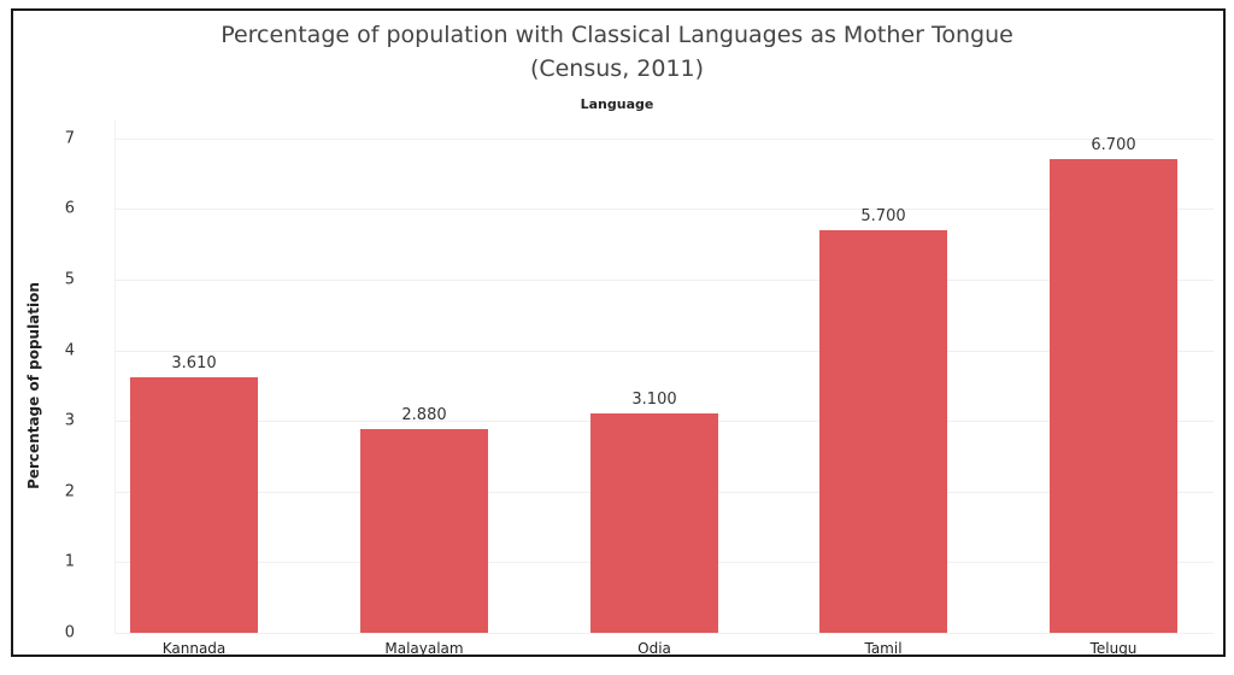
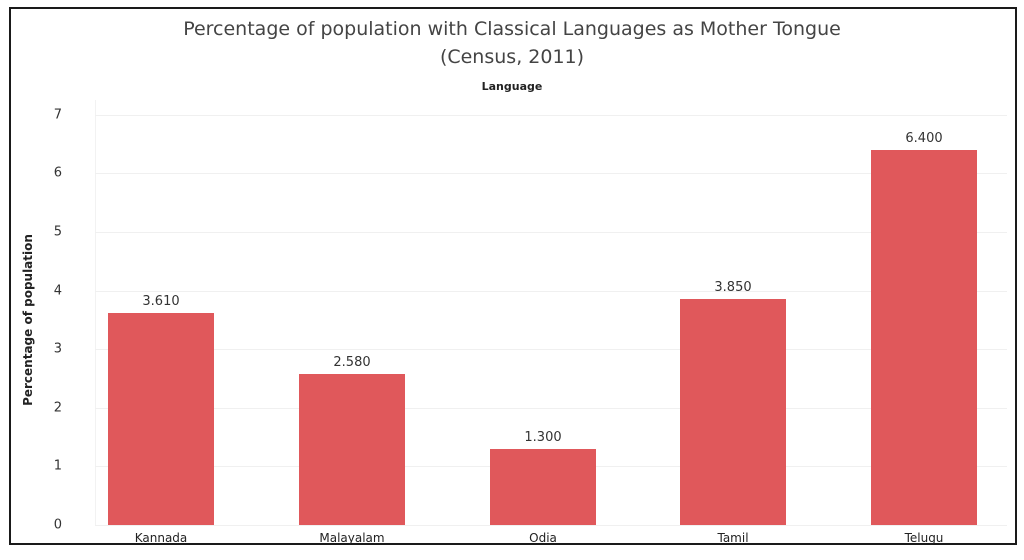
Malayalam: 2.880 -> 2.580
Odia: 3.100 -> 1.300
Tamil: 5.700 -> 3.850
Telugu: 6.700 -> 6.400
